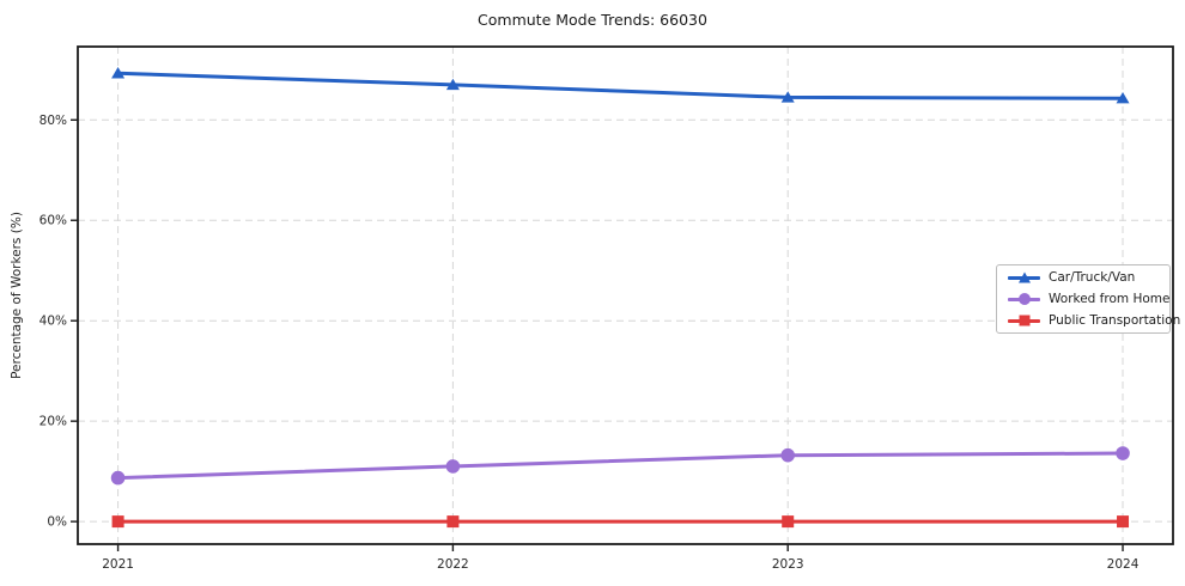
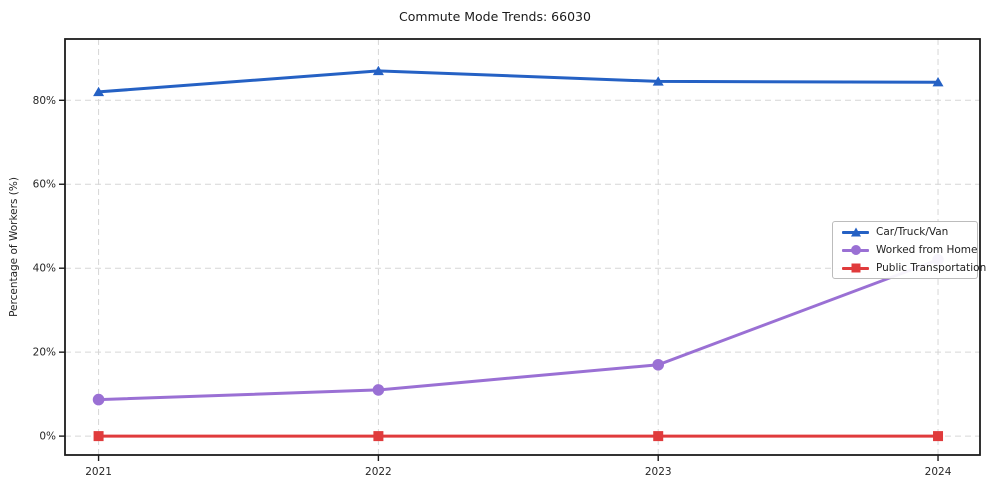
Car/Truck/Van/2021: 89% -> 82%
Worked from Home/2023: 13% -> 17%
Worked from Home/2024: 14% -> 42%
